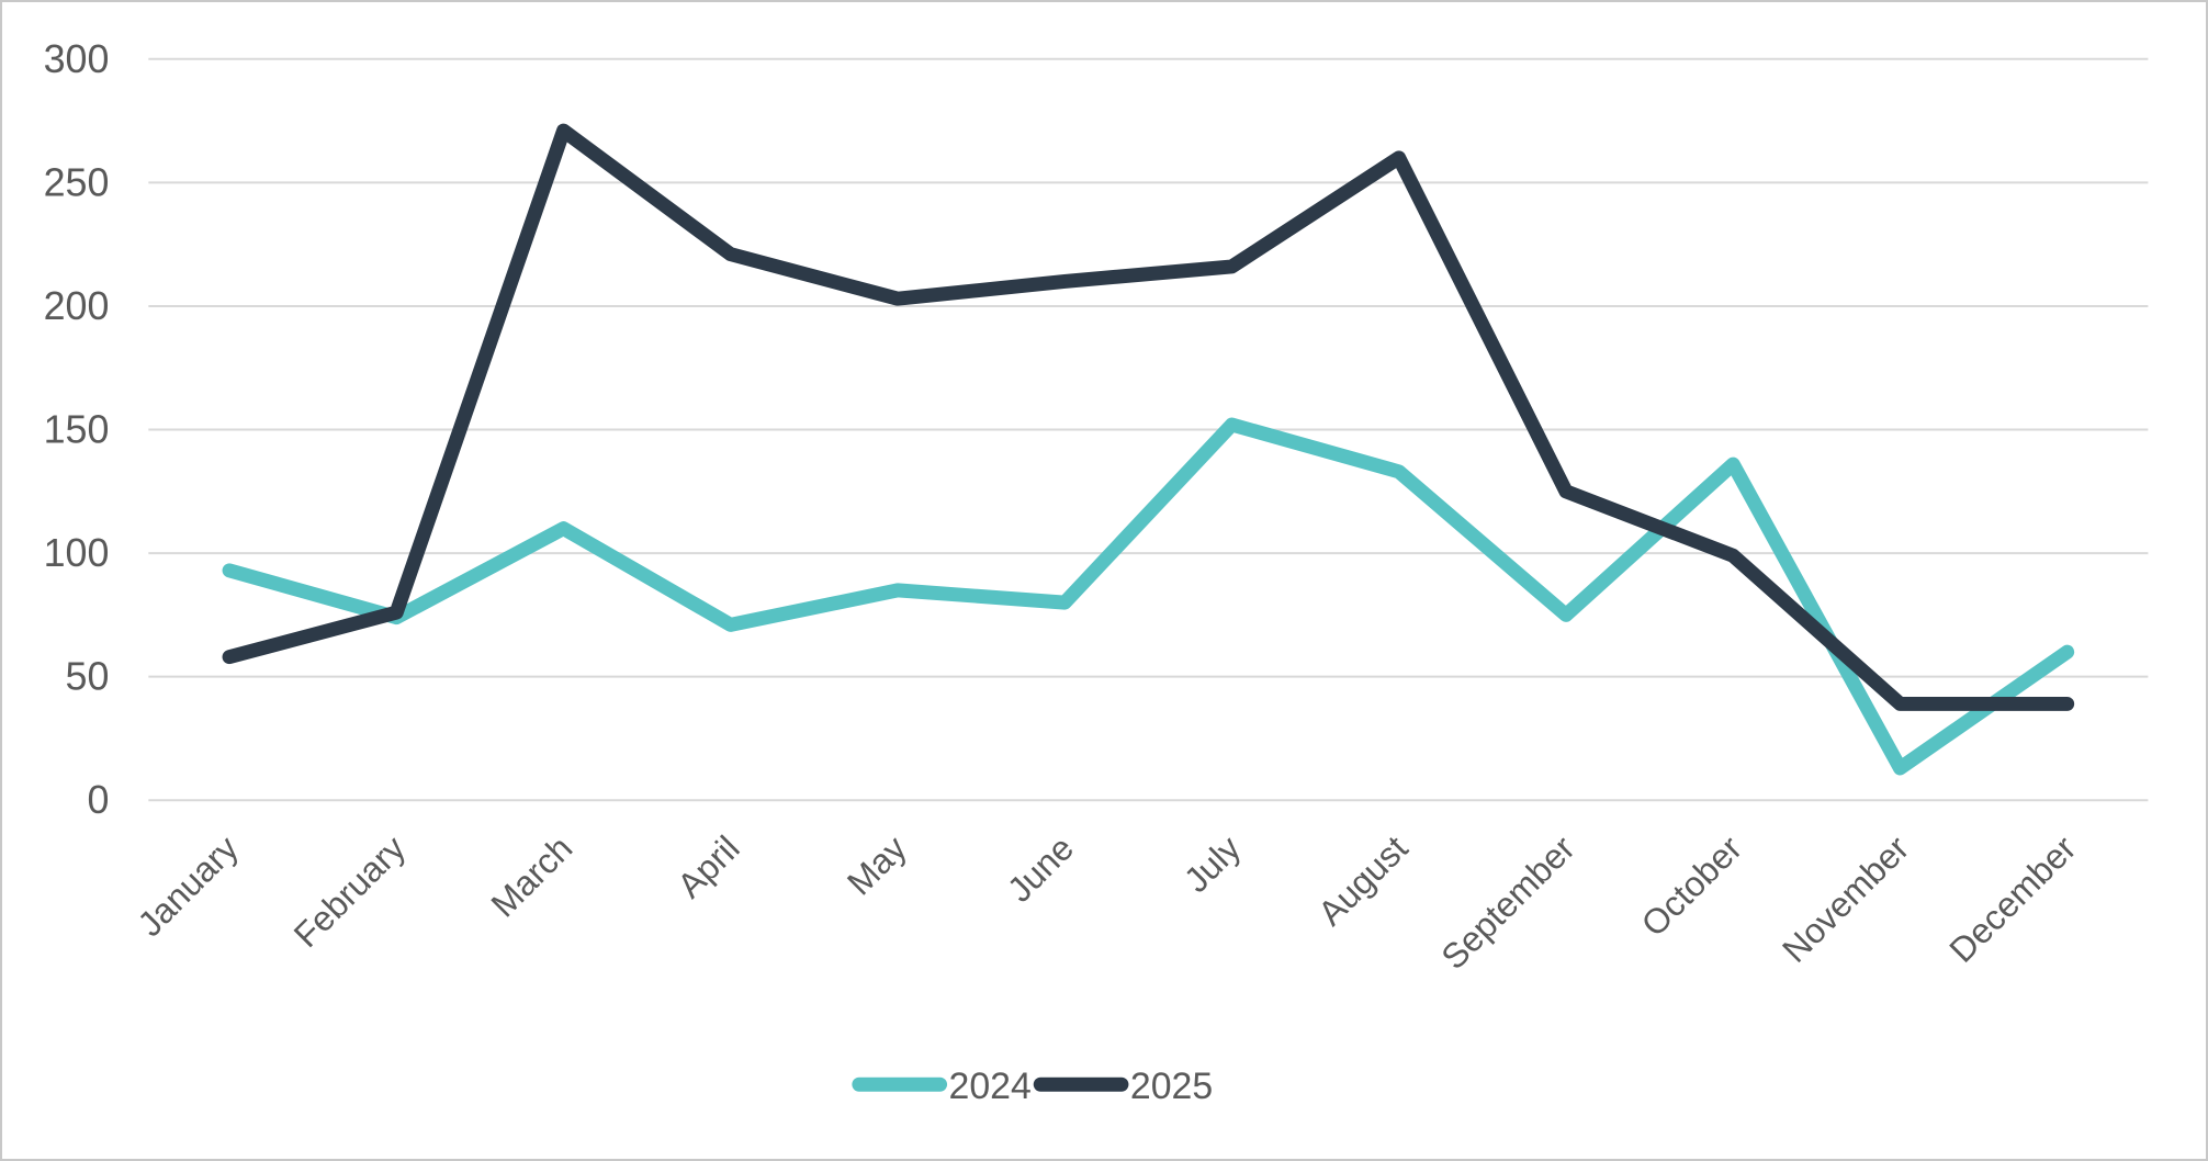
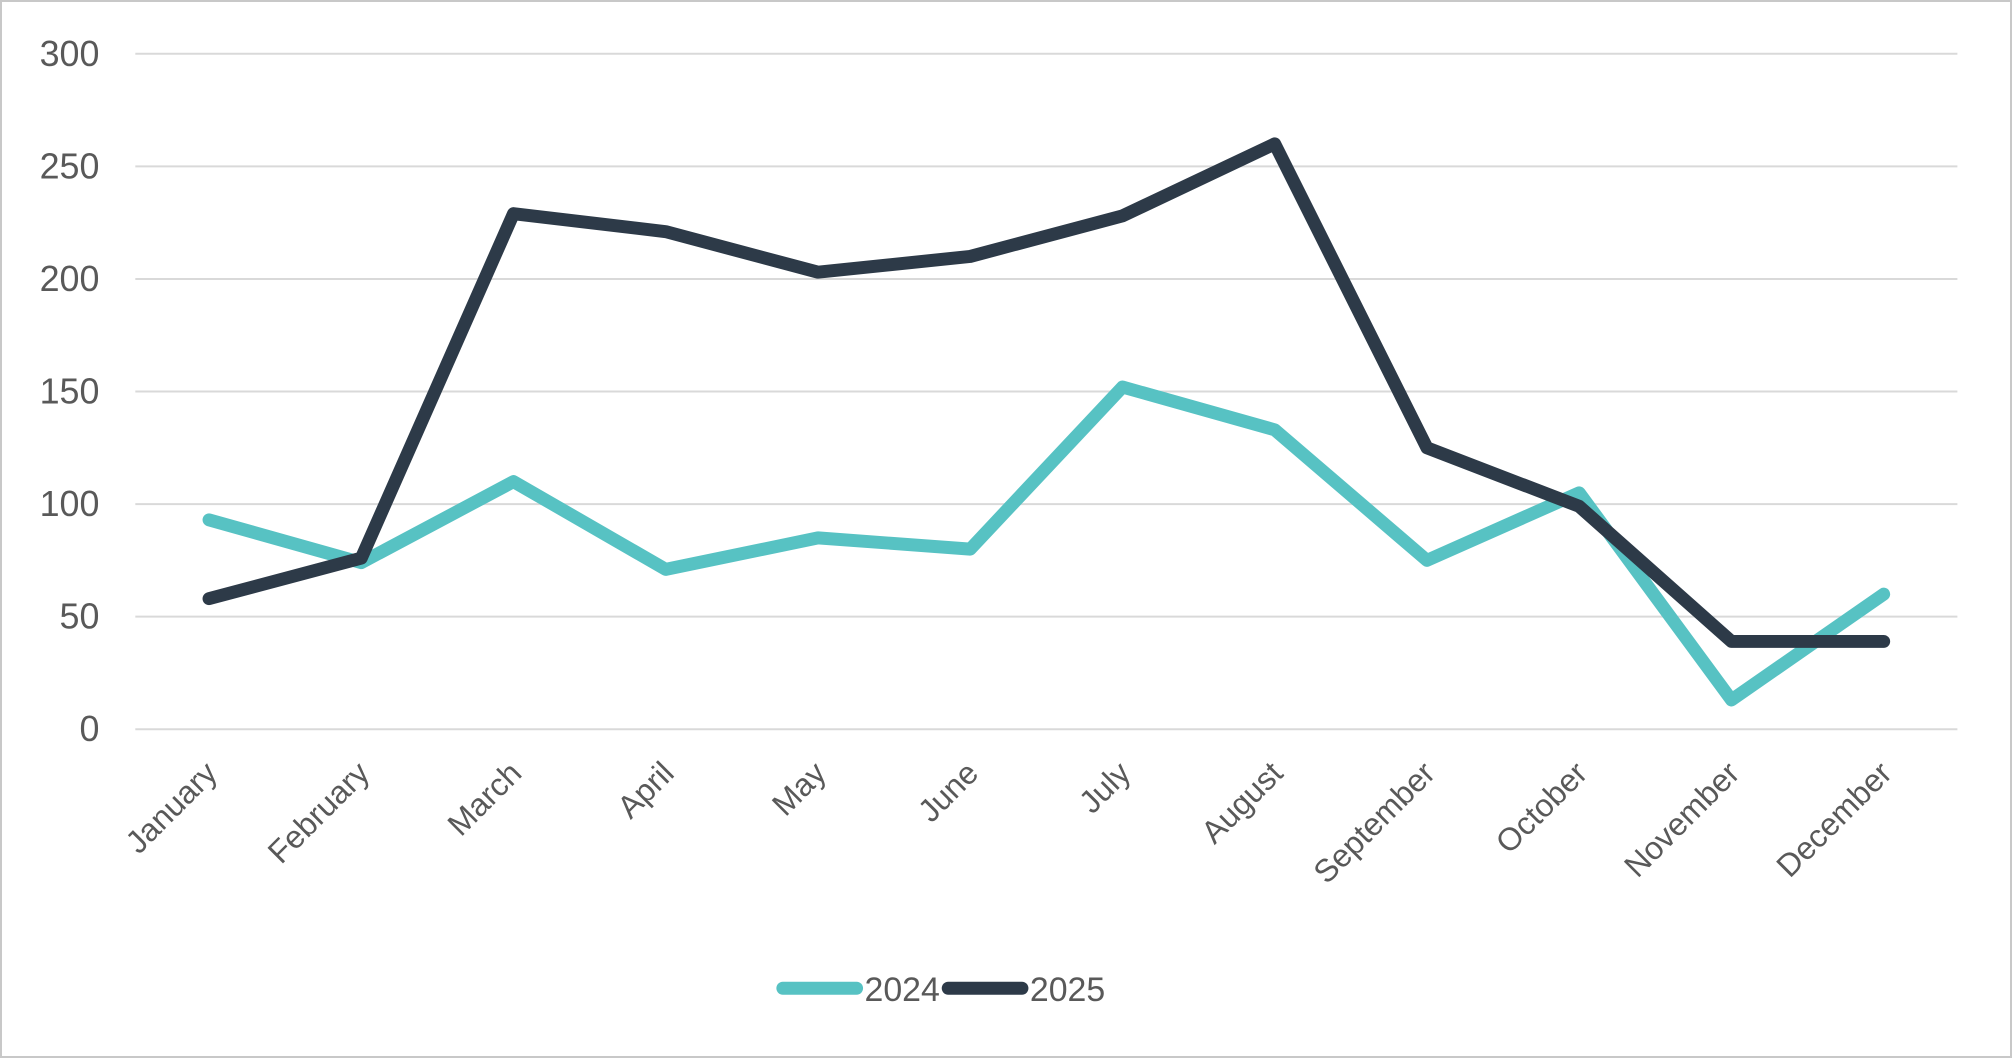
2025/March: 271 -> 229
2025/July: 216 -> 228
2024/October: 136 -> 105
